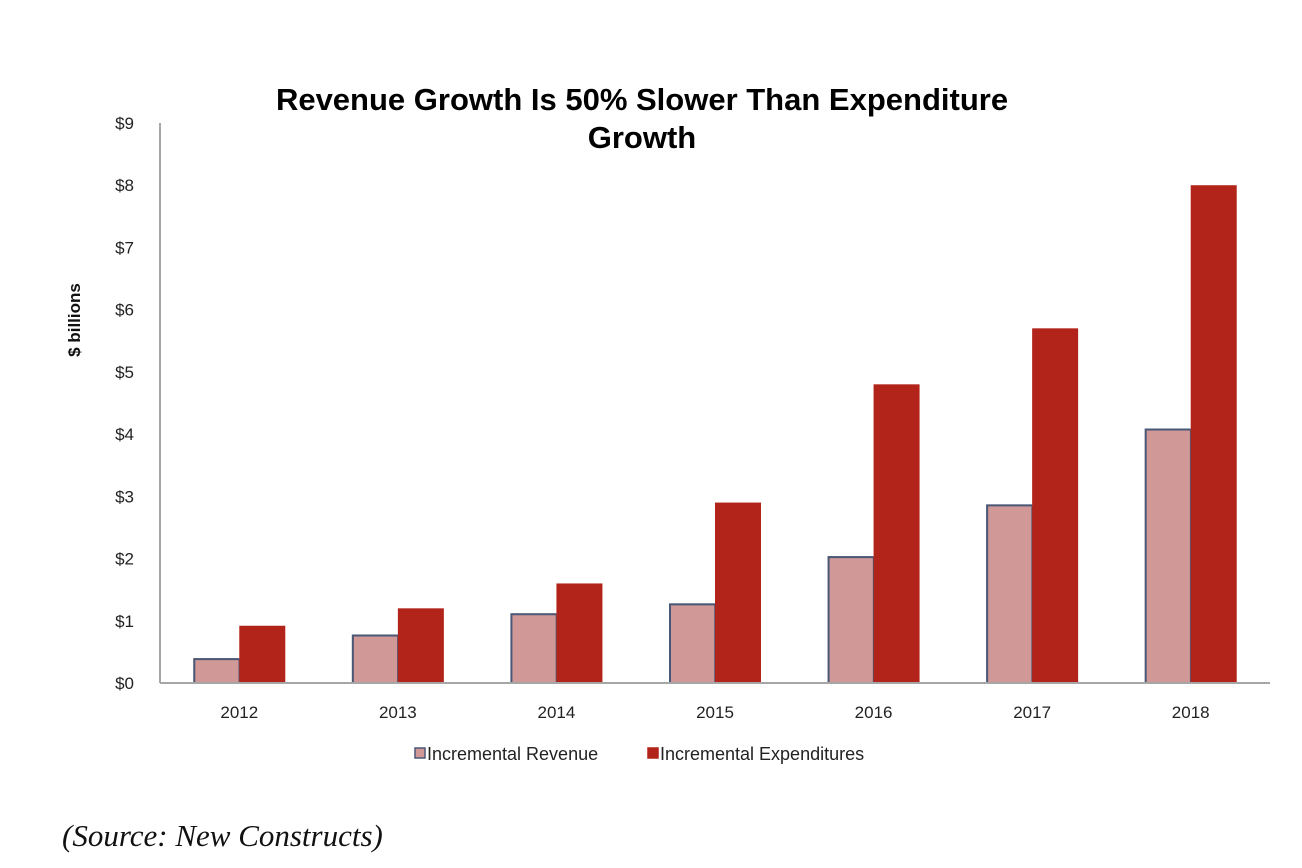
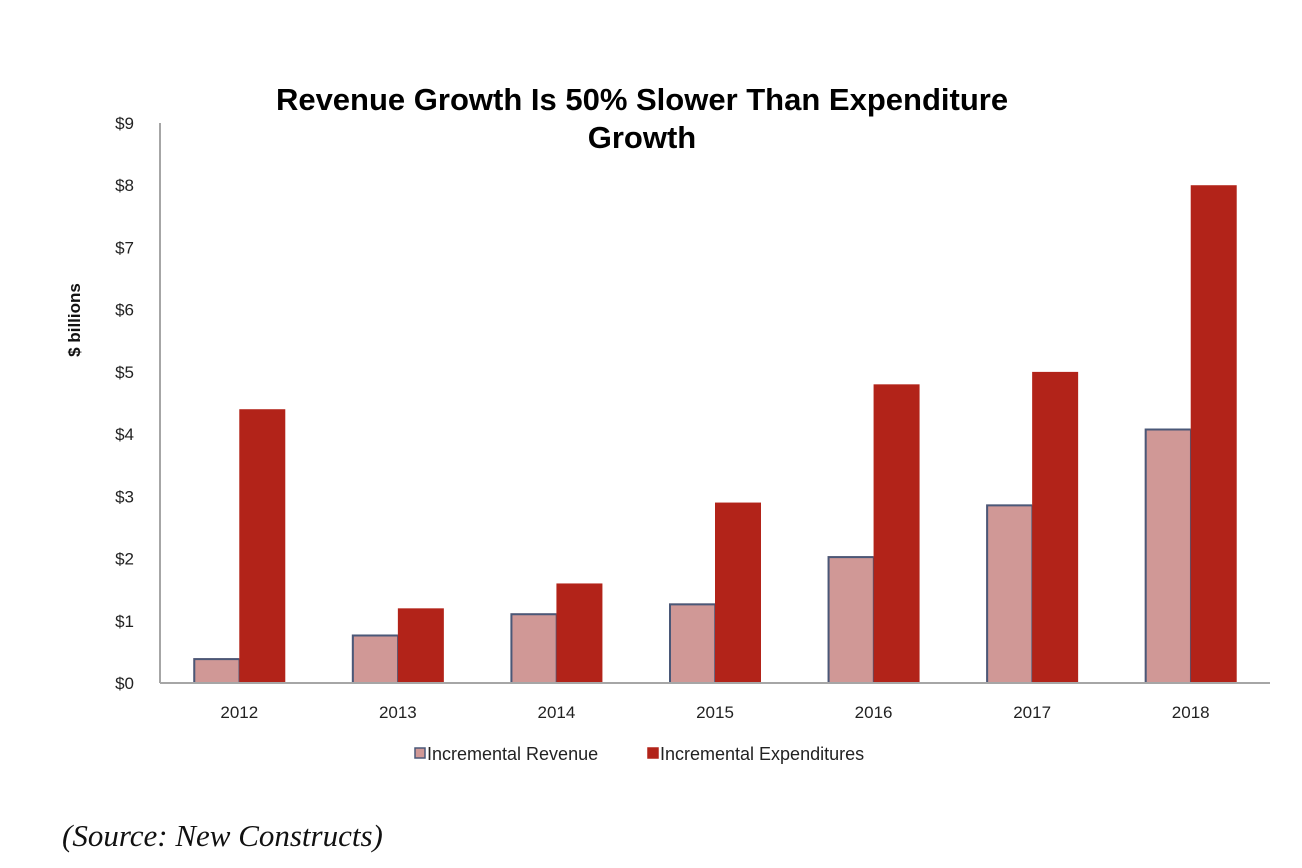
Incremental Expenditures/2012: $0.9 -> $4.4
Incremental Expenditures/2017: $5.7 -> $5.0
